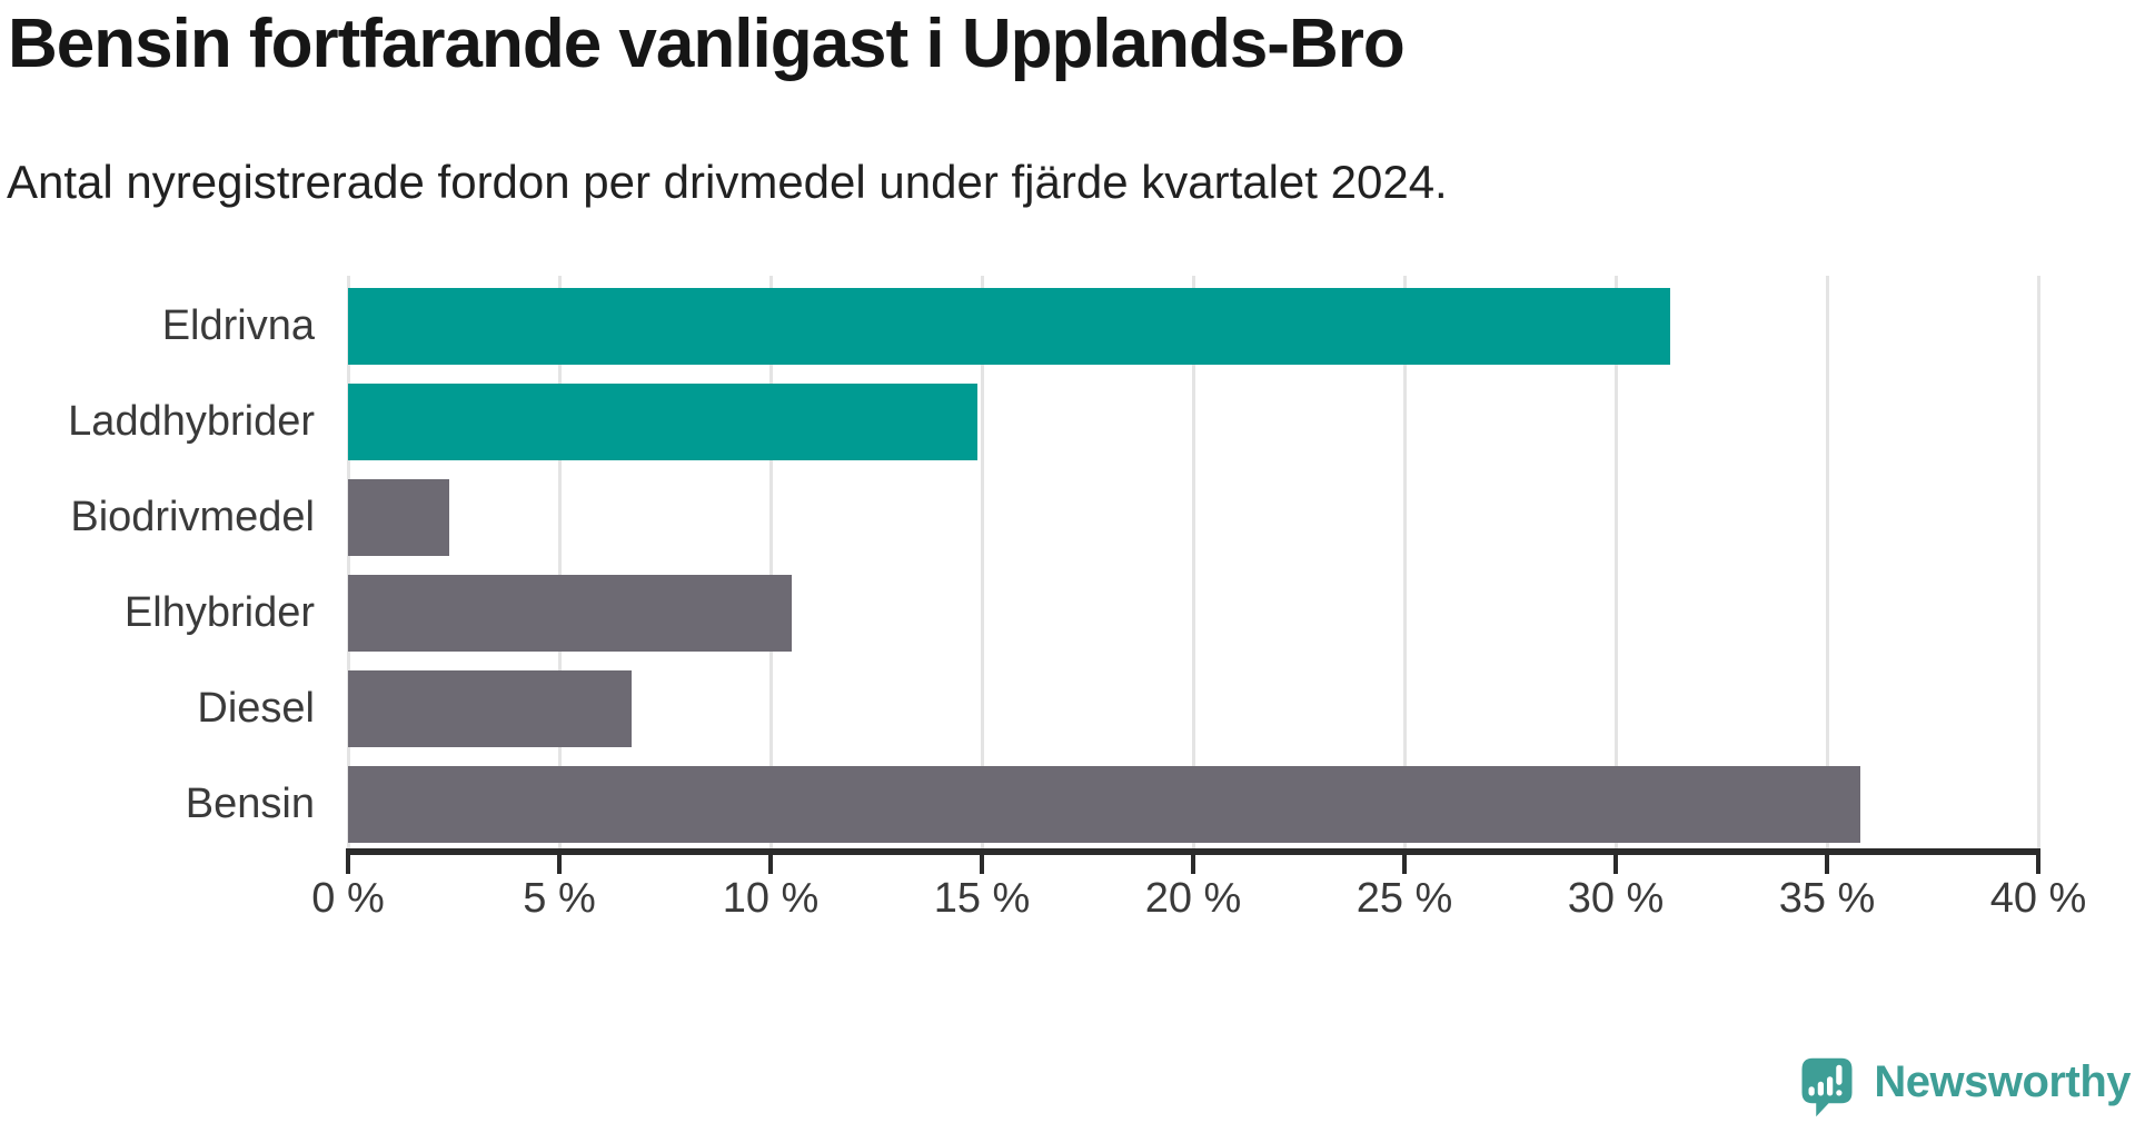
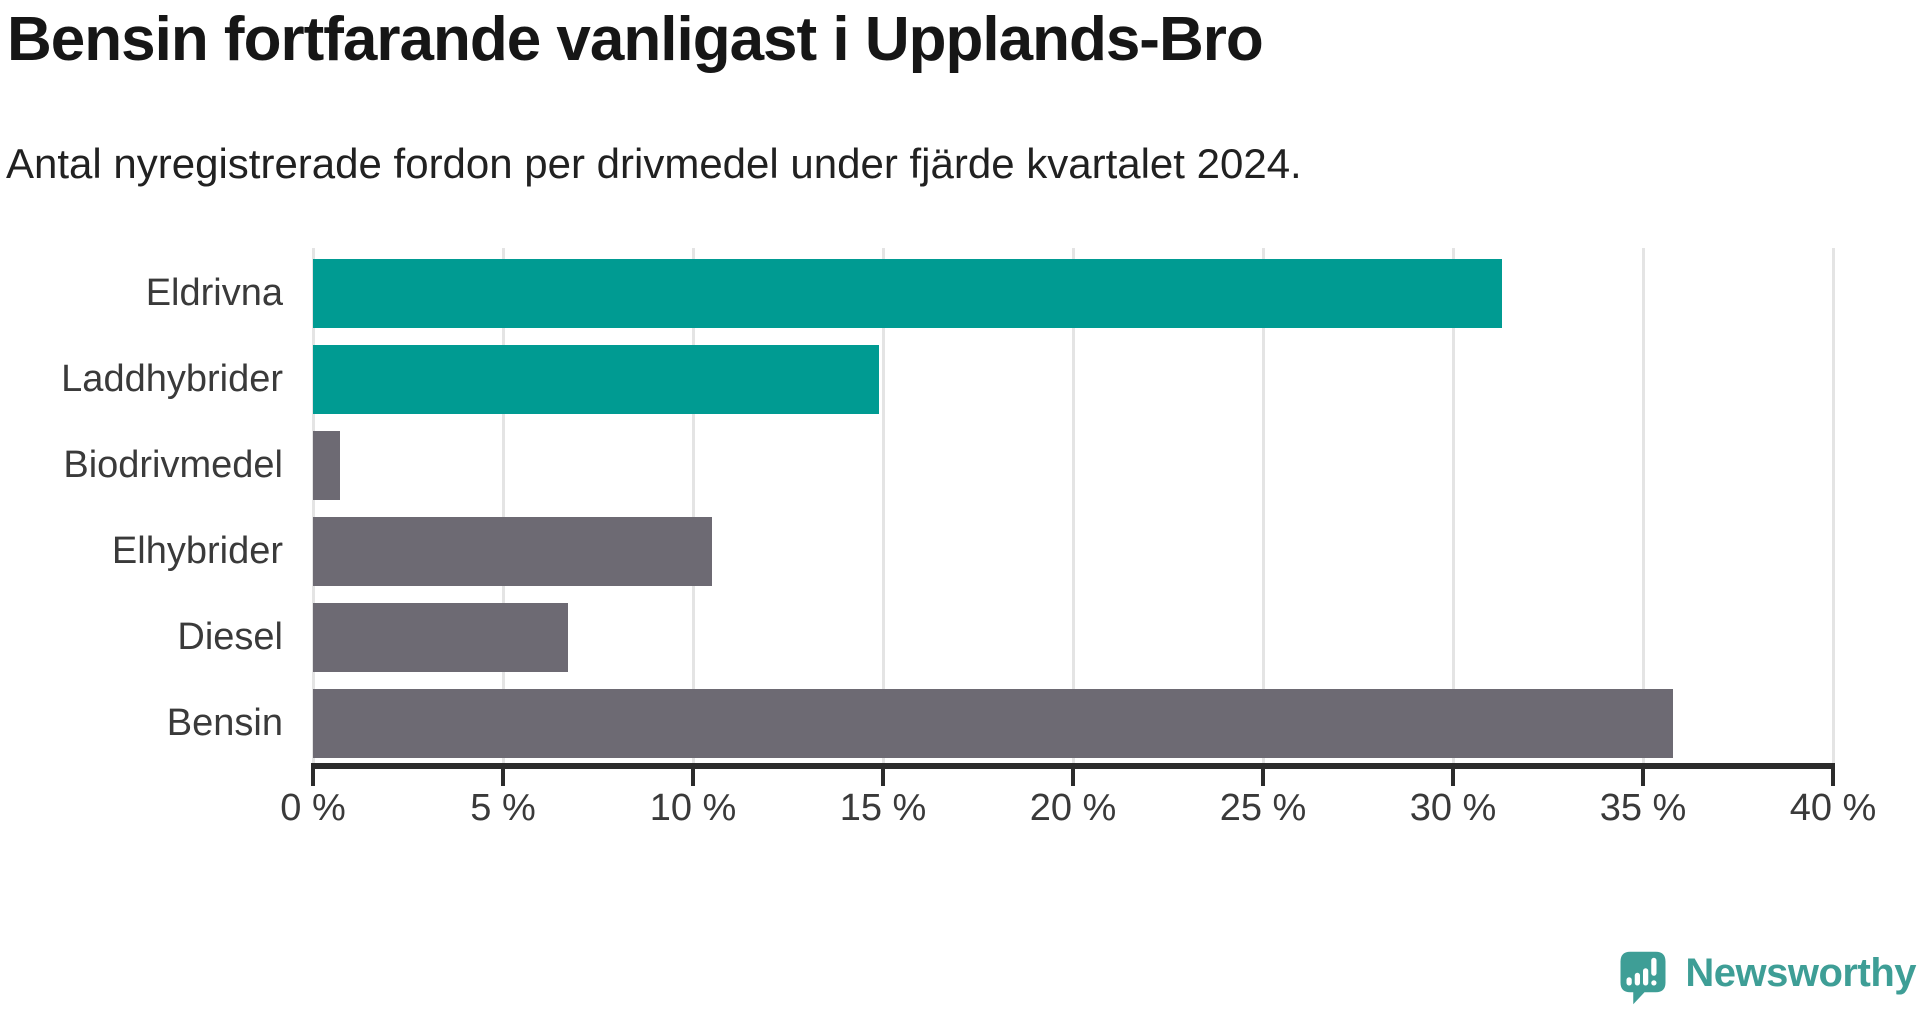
Biodrivmedel: 2.4% -> 0.7%
